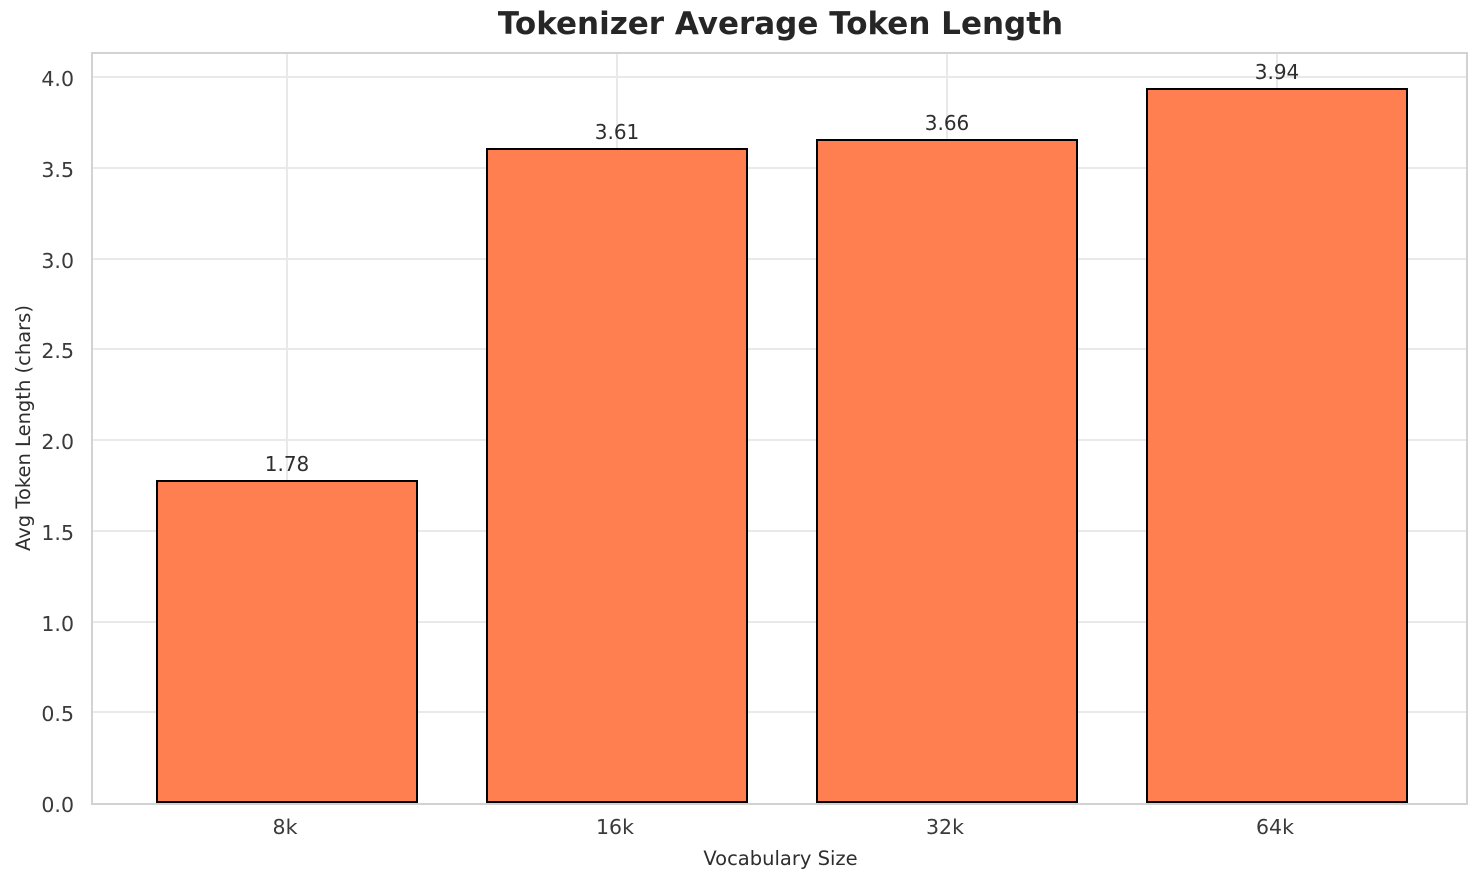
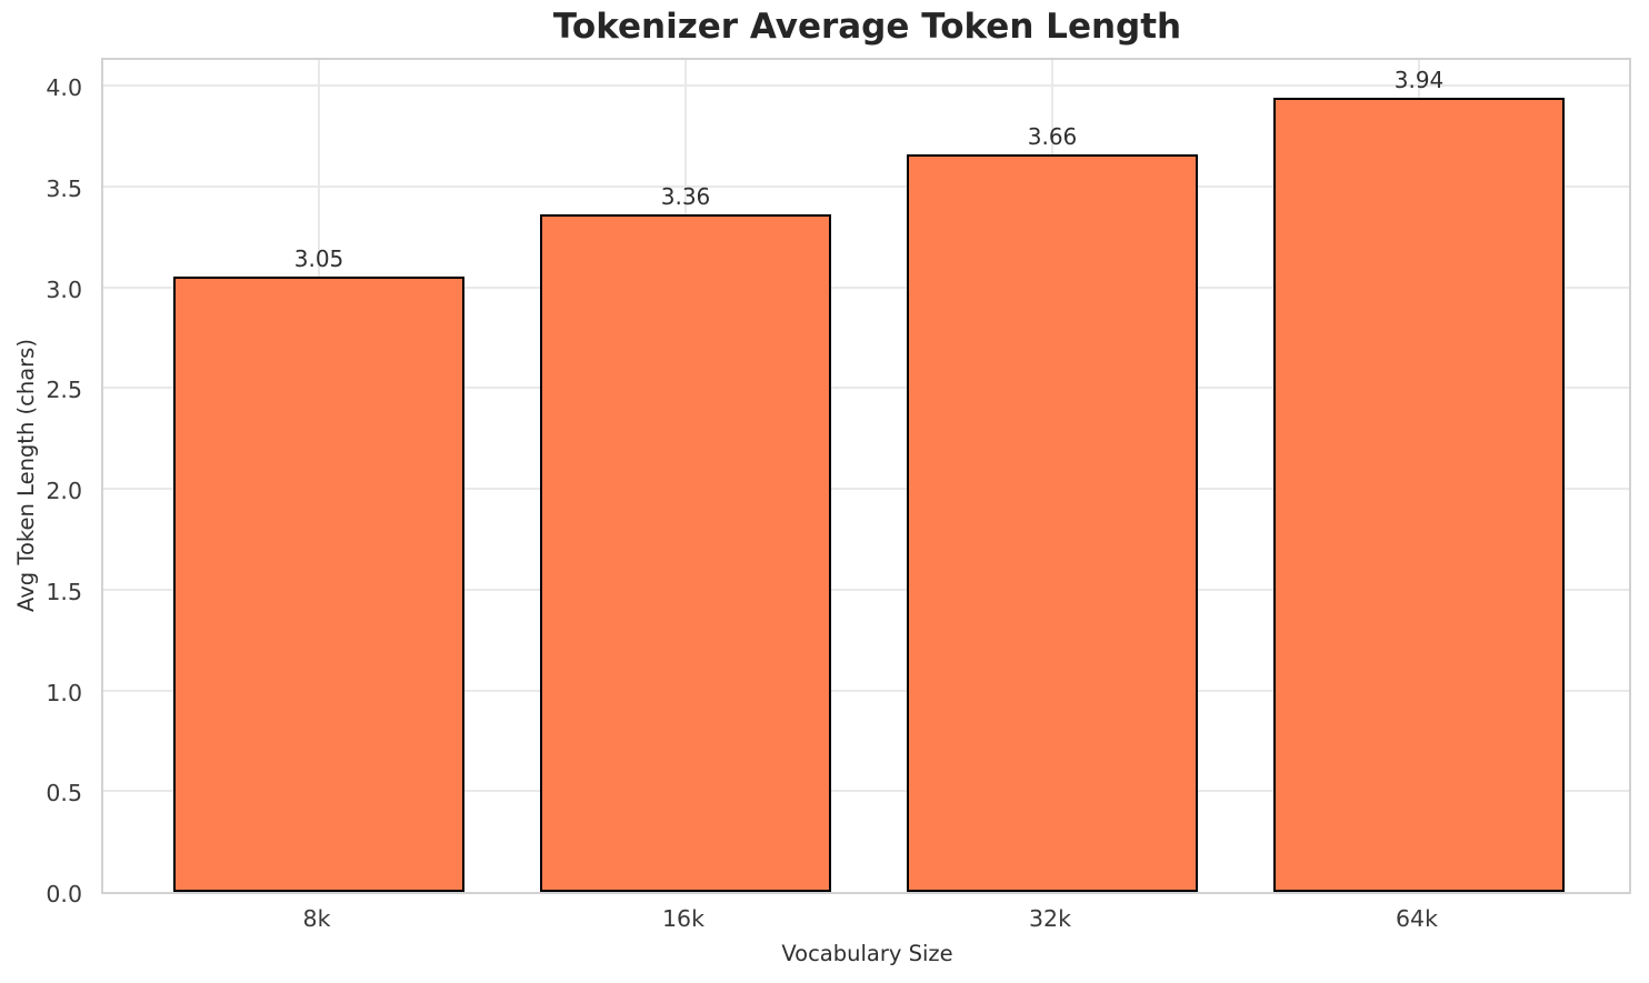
8k: 1.78 -> 3.05
16k: 3.61 -> 3.36
